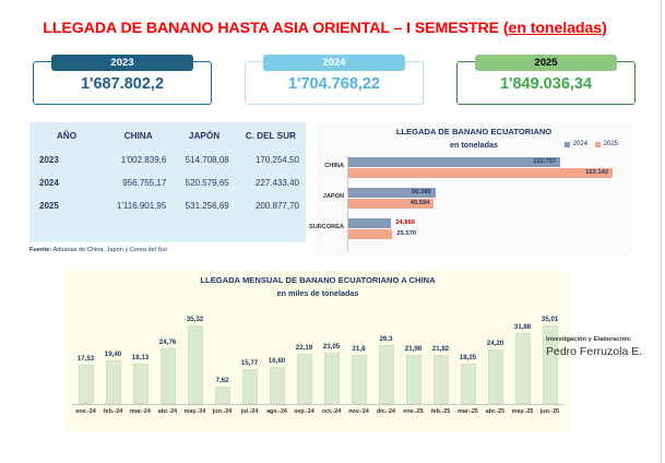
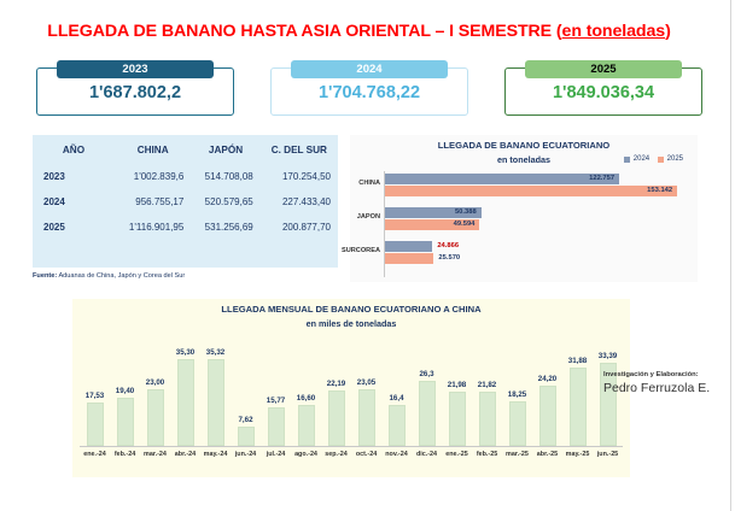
LLEGADA MENSUAL DE BANANO ECUATORIANO A CHINA/mar.-24: 18,13 -> 23,00
LLEGADA MENSUAL DE BANANO ECUATORIANO A CHINA/abr.-24: 24,76 -> 35,30
LLEGADA MENSUAL DE BANANO ECUATORIANO A CHINA/nov.-24: 21,8 -> 16,4
LLEGADA MENSUAL DE BANANO ECUATORIANO A CHINA/jun.-25: 35,01 -> 33,39
